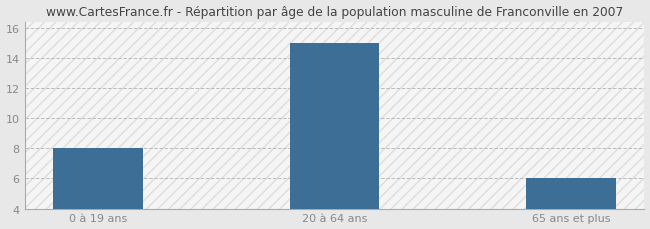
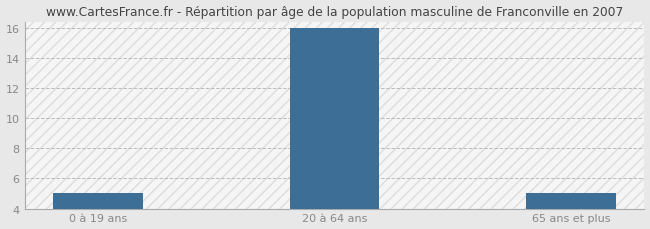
0 à 19 ans: 8 -> 5
20 à 64 ans: 15 -> 16
65 ans et plus: 6 -> 5
